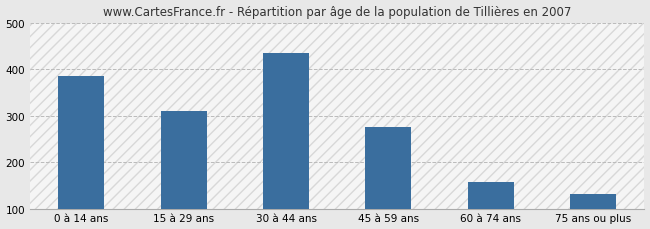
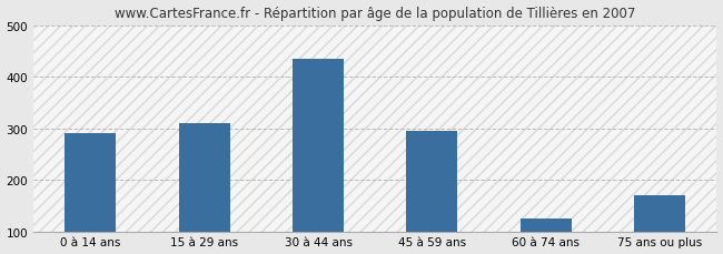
0 à 14 ans: 385 -> 290
45 à 59 ans: 275 -> 295
60 à 74 ans: 157 -> 125
75 ans ou plus: 132 -> 170
